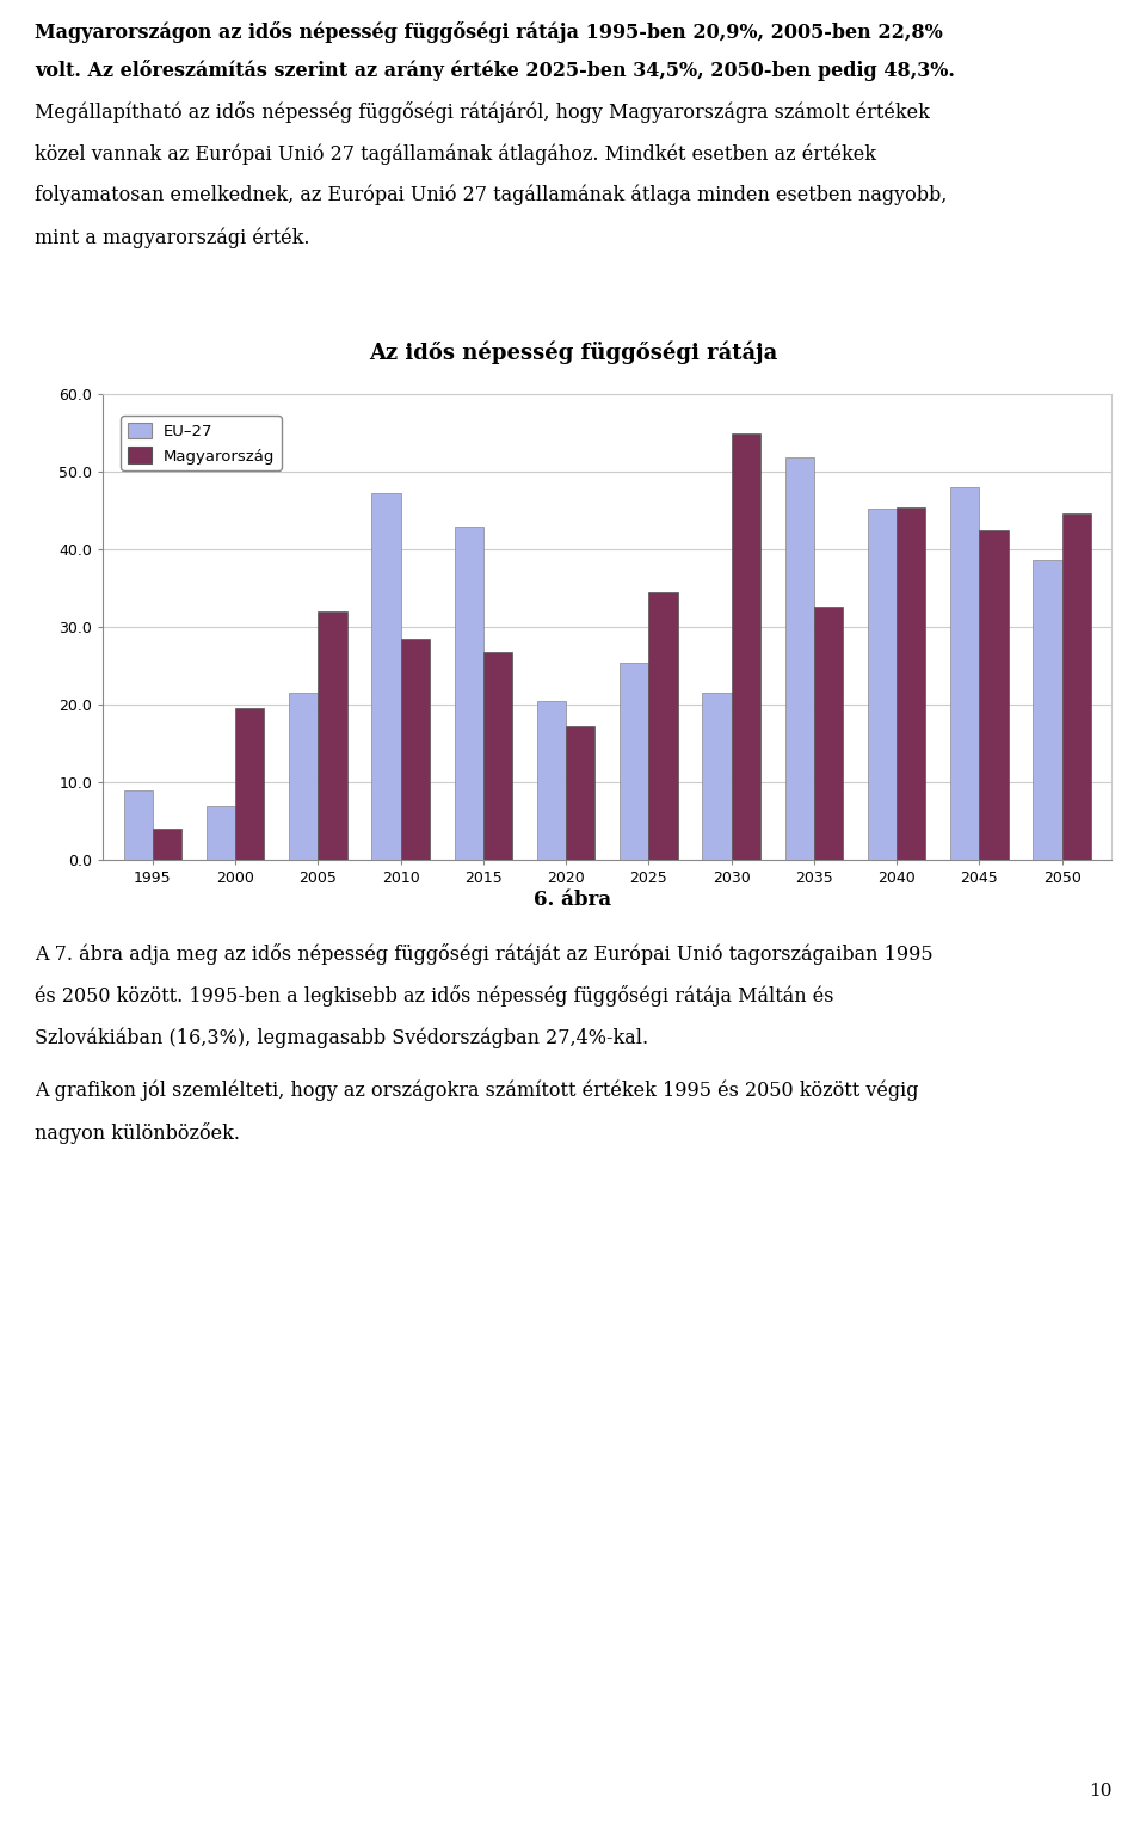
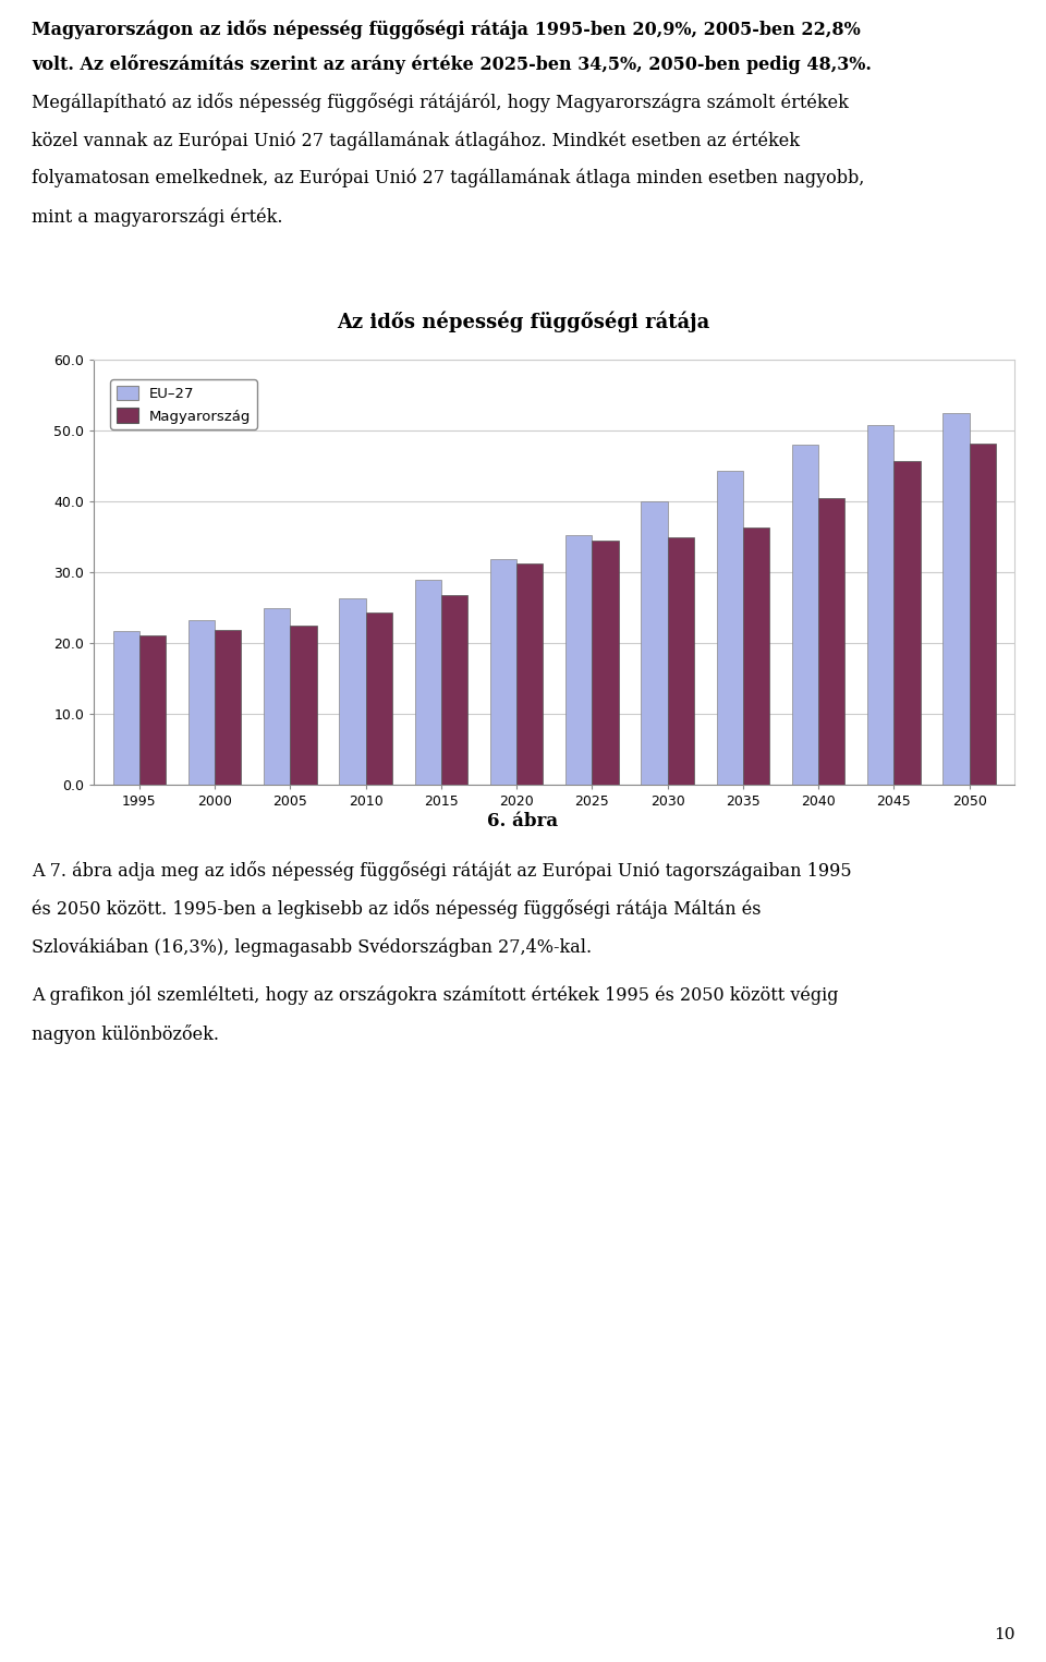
EU–27/1995: 9.0 -> 21.7
Magyarország/1995: 4.0 -> 21.1
EU–27/2000: 7.0 -> 23.2
Magyarország/2000: 19.6 -> 21.9
EU–27/2005: 21.6 -> 24.9
Magyarország/2005: 32.0 -> 22.4
EU–27/2010: 47.2 -> 26.3
Magyarország/2010: 28.4 -> 24.3
EU–27/2015: 43.0 -> 28.9
EU–27/2020: 20.4 -> 31.8
Magyarország/2020: 17.2 -> 31.2
EU–27/2025: 25.4 -> 35.2
EU–27/2030: 21.6 -> 40.0
Magyarország/2030: 55.0 -> 35.0
EU–27/2035: 51.8 -> 44.3
Magyarország/2035: 32.6 -> 36.3
EU–27/2040: 45.2 -> 48.0
Magyarország/2040: 45.4 -> 40.5
EU–27/2045: 48.0 -> 50.8
Magyarország/2045: 42.4 -> 45.7
EU–27/2050: 38.6 -> 52.5
Magyarország/2050: 44.6 -> 48.2
